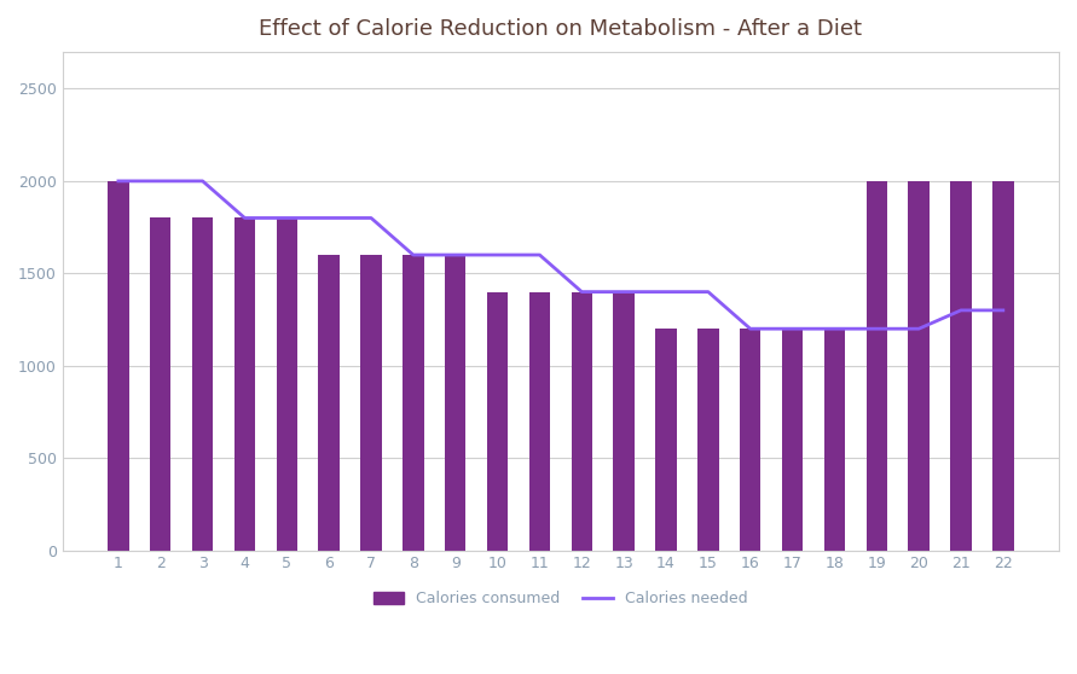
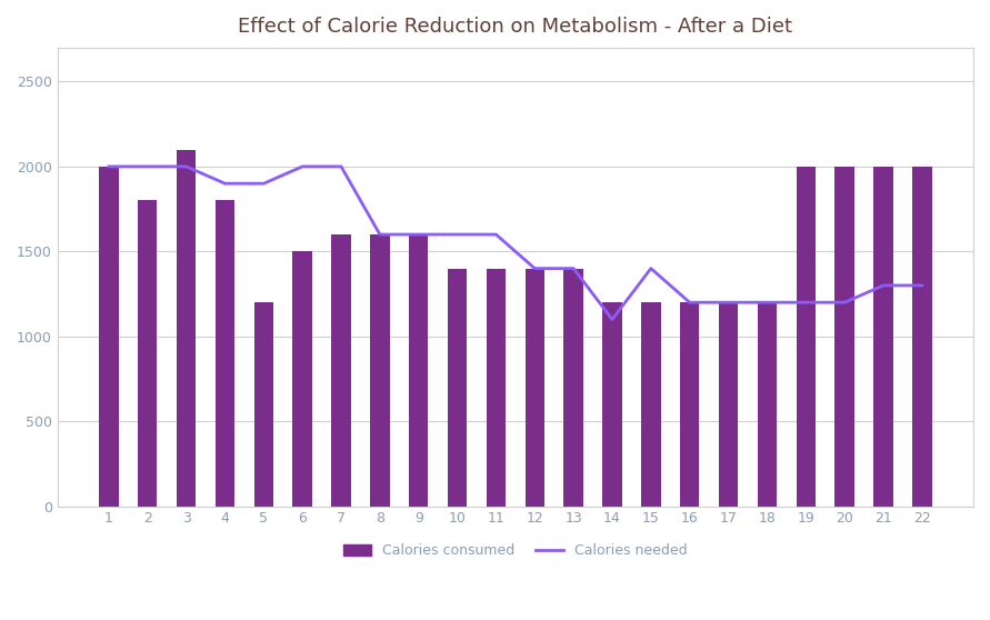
Calories consumed/3: 1800 -> 2100
Calories needed/4: 1800 -> 1900
Calories consumed/5: 1800 -> 1200
Calories needed/5: 1800 -> 1900
Calories consumed/6: 1600 -> 1500
Calories needed/6: 1800 -> 2000
Calories needed/7: 1800 -> 2000
Calories needed/14: 1400 -> 1100
